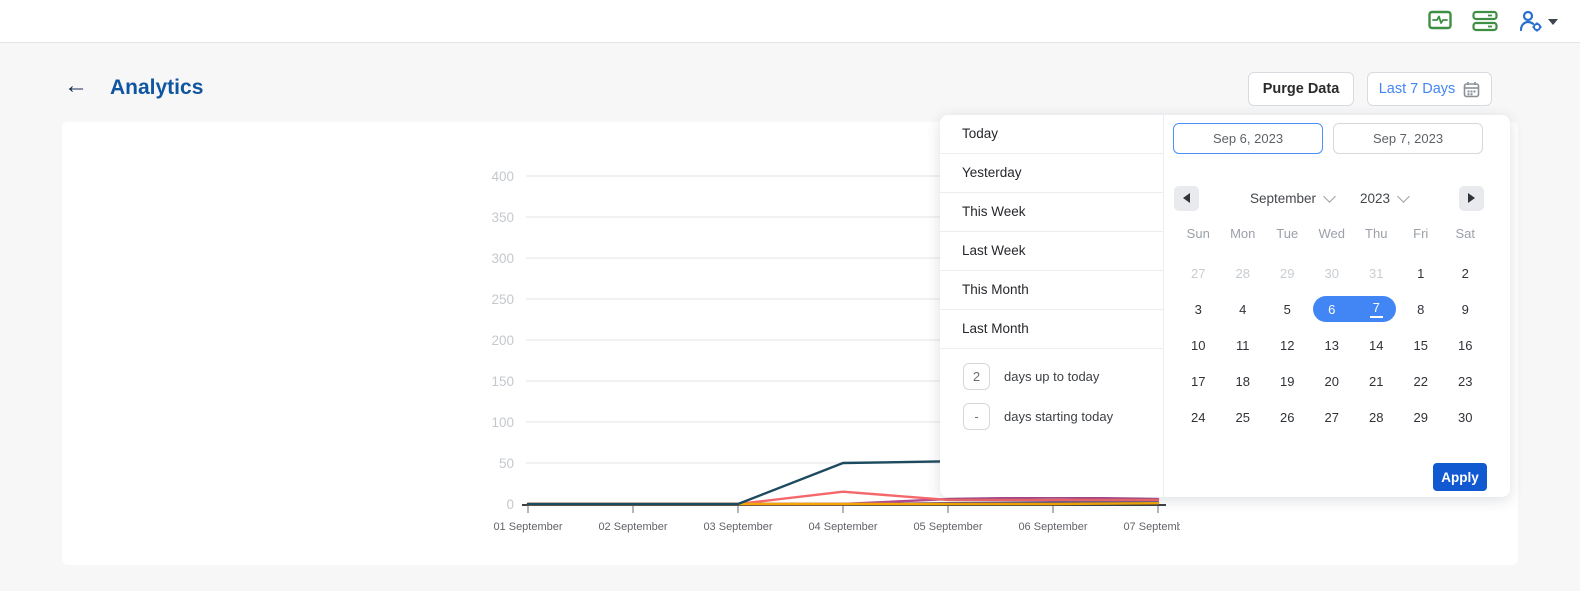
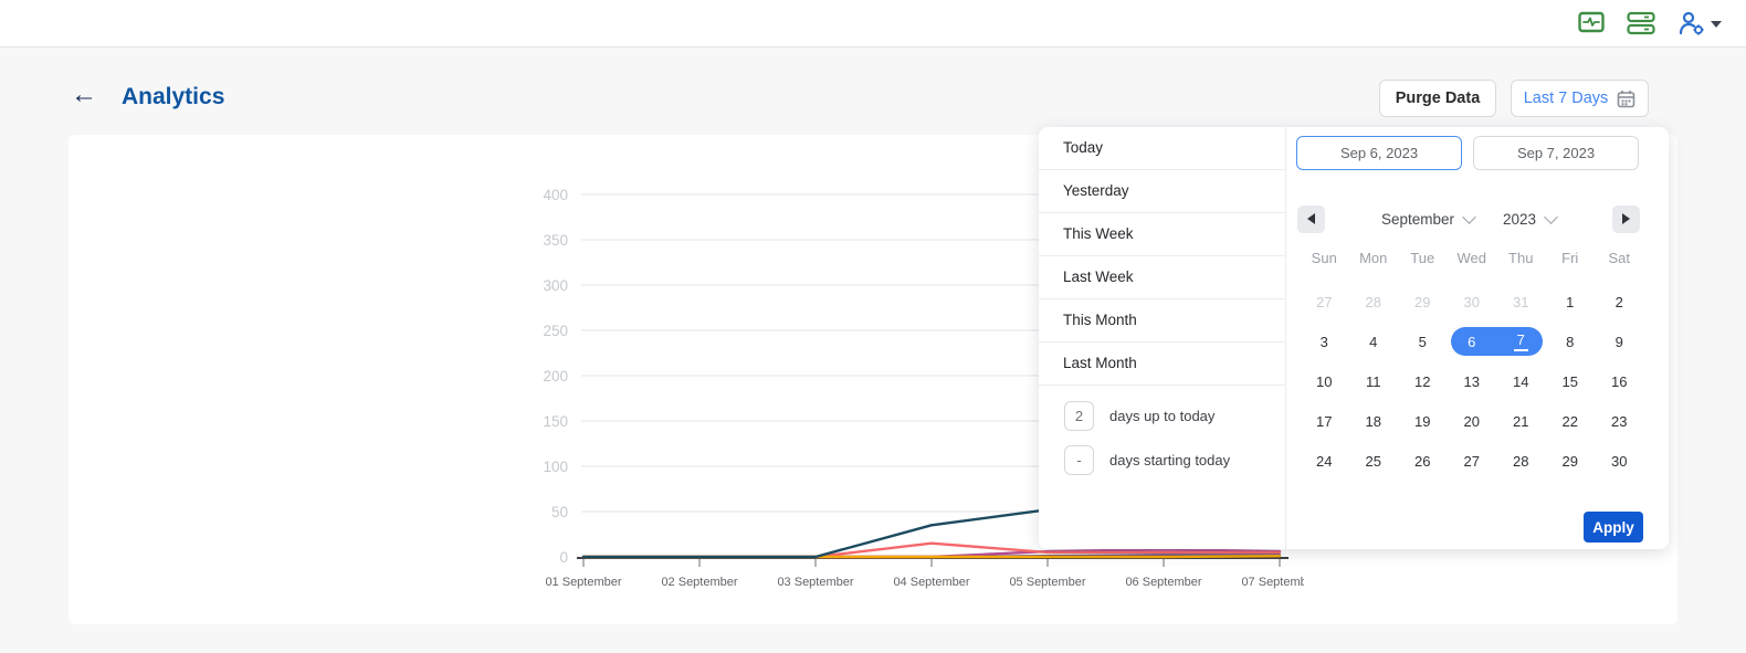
Searches/04 September: 50 -> 40
